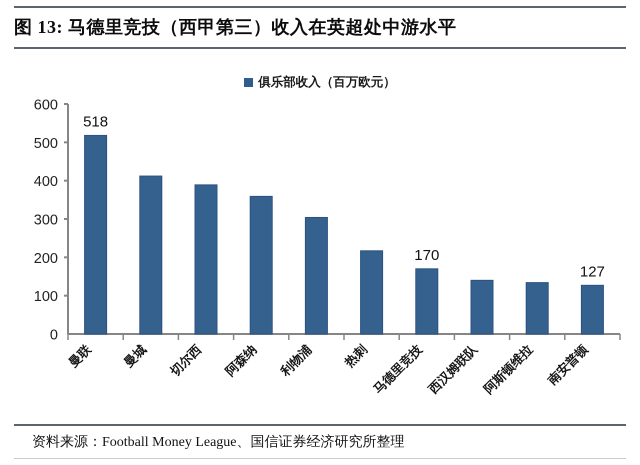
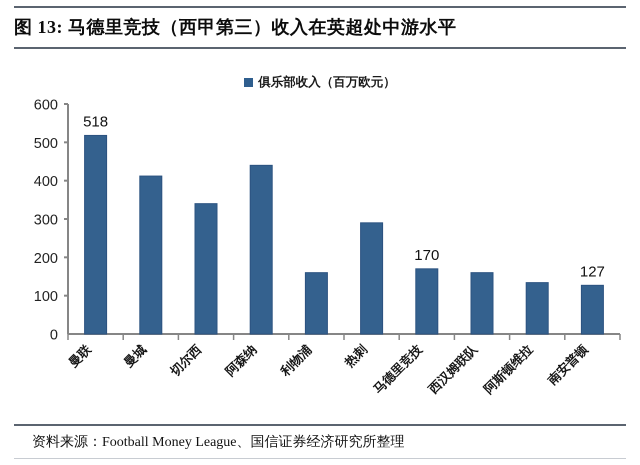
切尔西: 390 -> 340
阿森纳: 360 -> 440
利物浦: 300 -> 160
热刺: 220 -> 290
西汉姆联队: 140 -> 160
